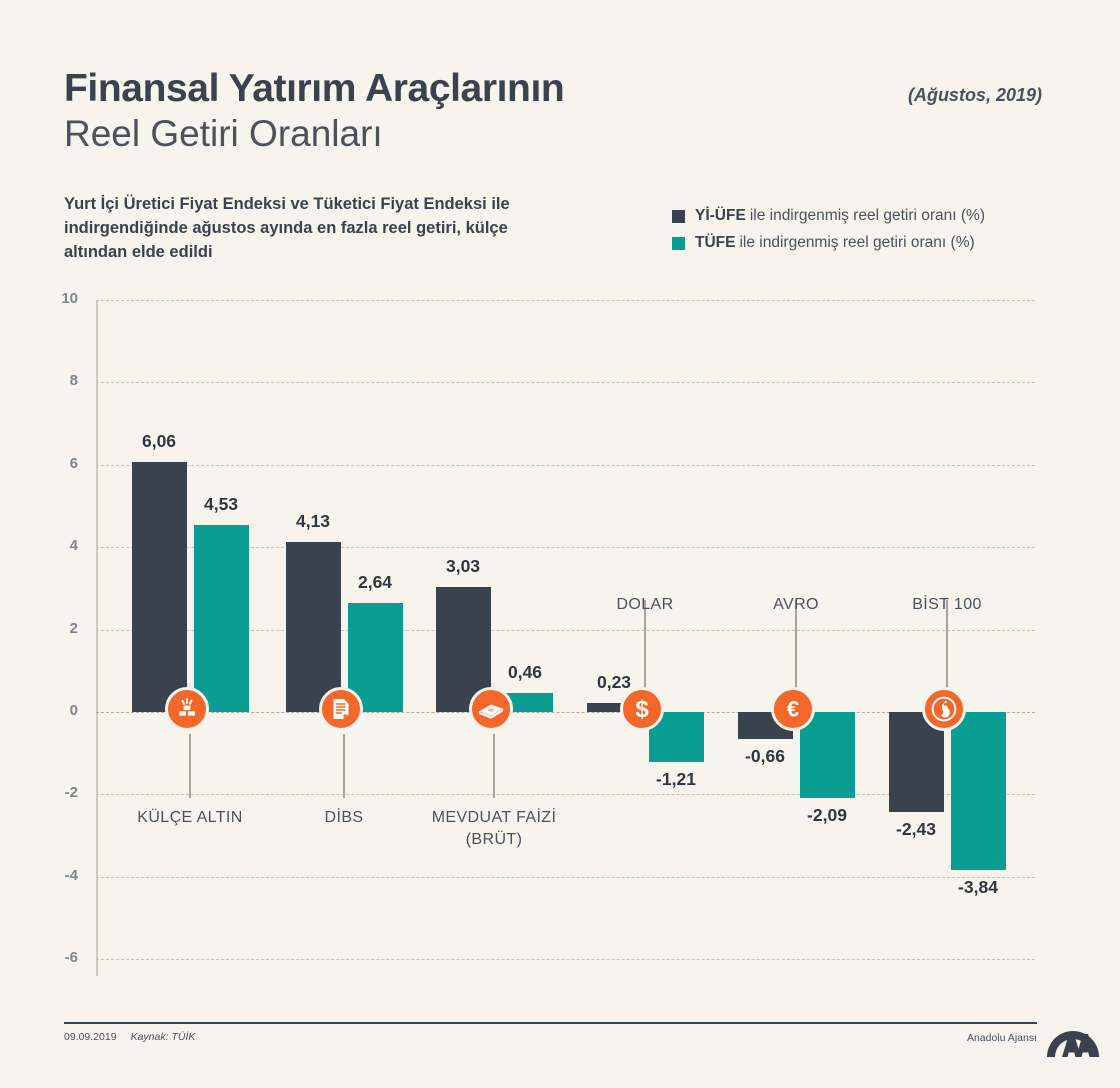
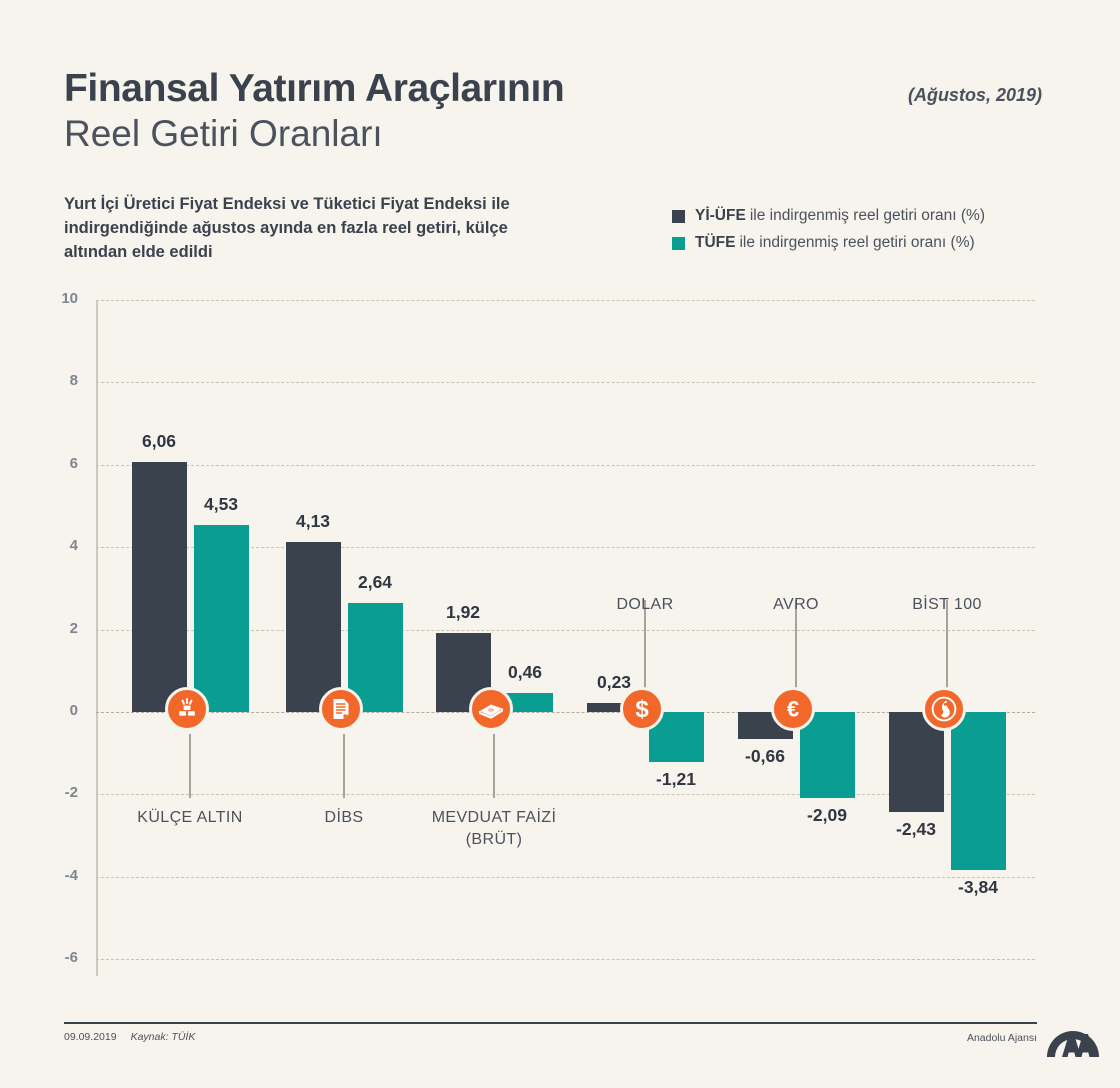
Yİ-ÜFE ile indirgenmiş reel getiri oranı (%)/MEVDUAT FAİZİ (BRÜT): 3,03 -> 1,92
